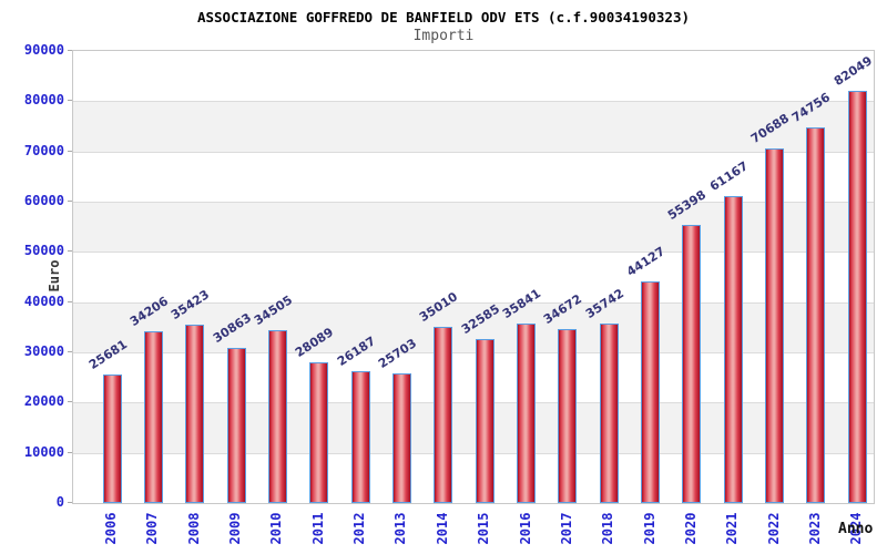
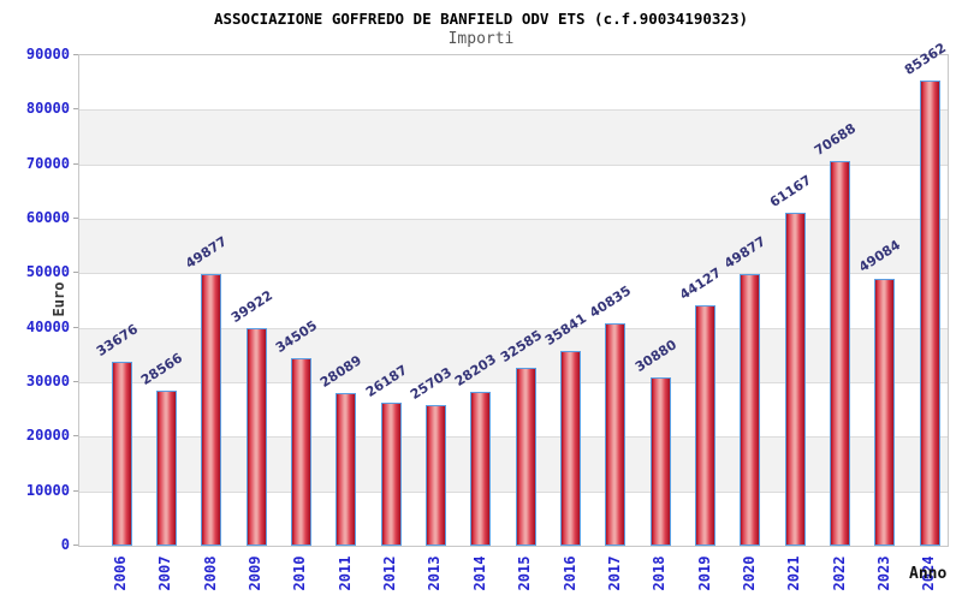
2006: 25681 -> 33676
2007: 34206 -> 28566
2008: 35423 -> 49877
2009: 30863 -> 39922
2014: 35010 -> 28203
2017: 34672 -> 40835
2018: 35742 -> 30880
2020: 55398 -> 49877
2023: 74756 -> 49084
2024: 82049 -> 85362
